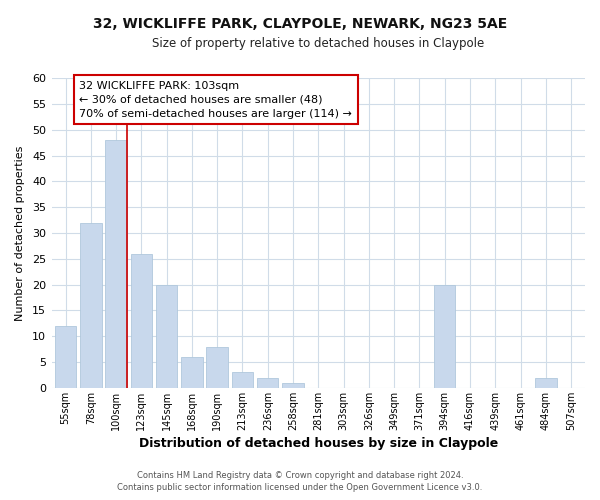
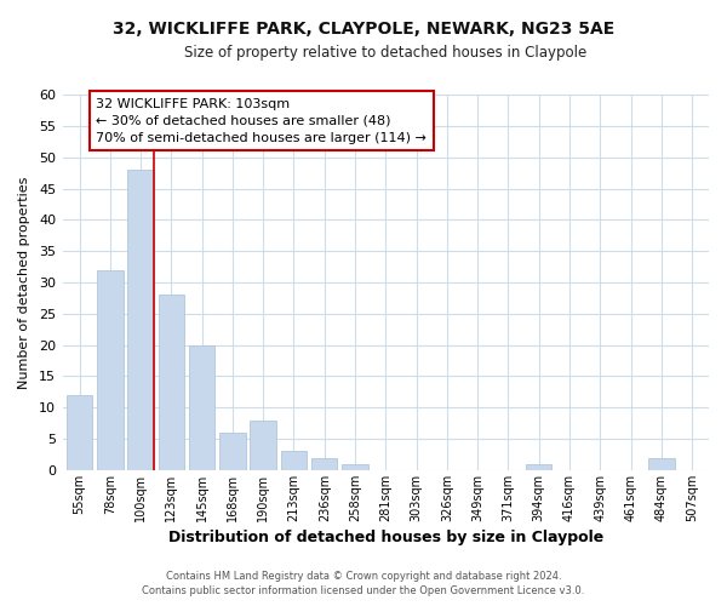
123sqm: 26 -> 28
394sqm: 20 -> 1
